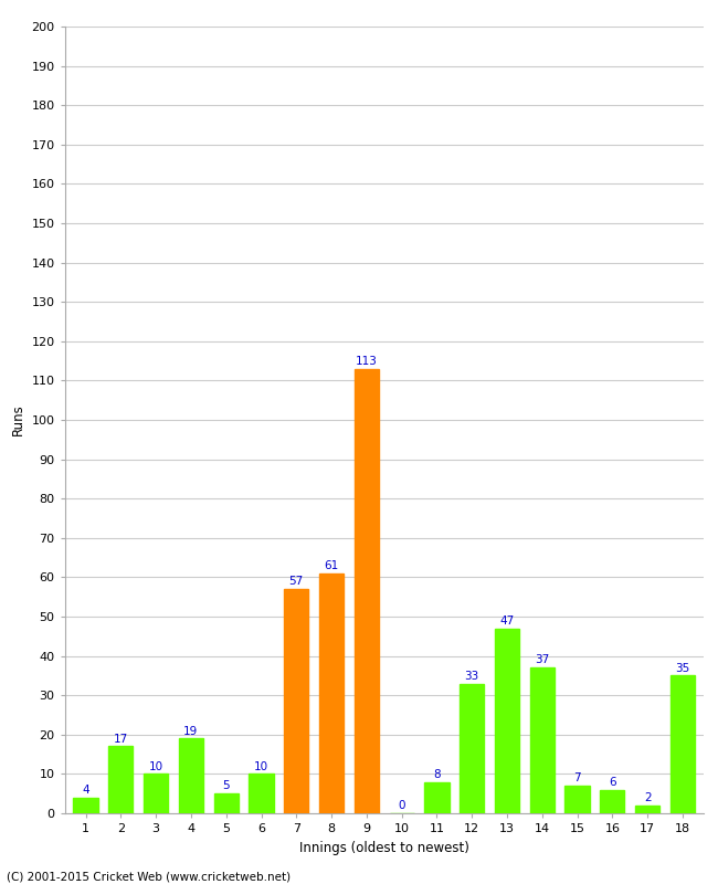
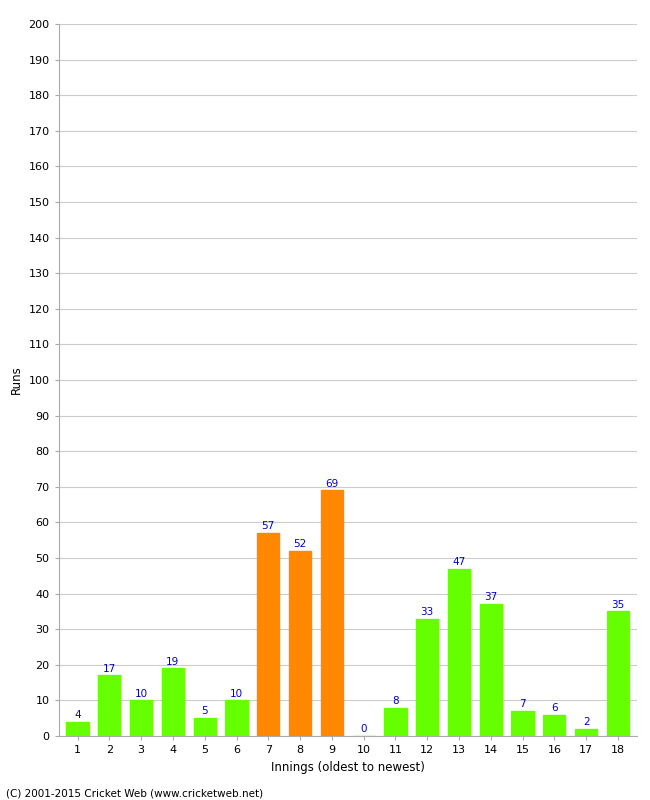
8: 61 -> 52
9: 113 -> 69
